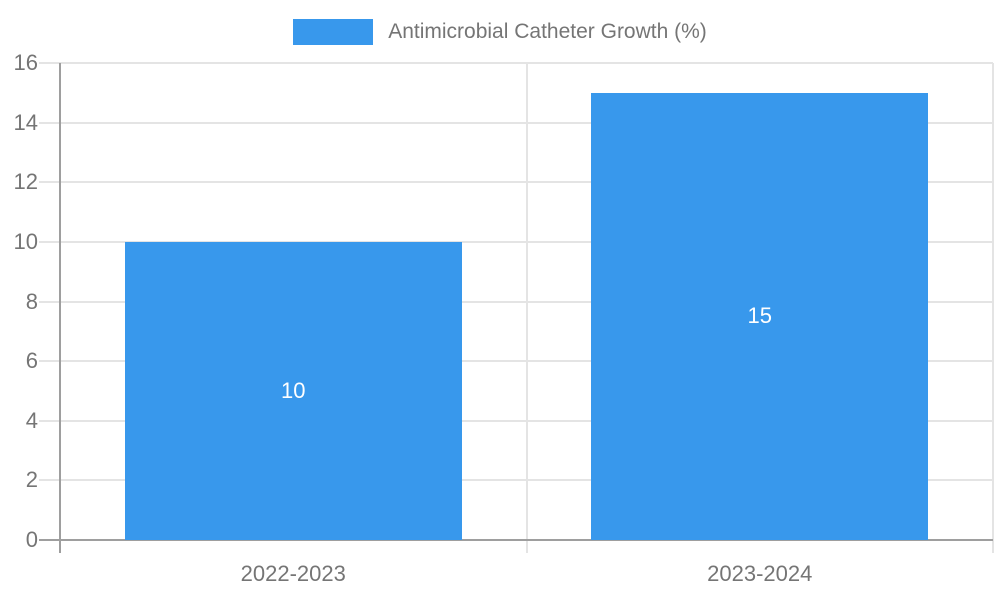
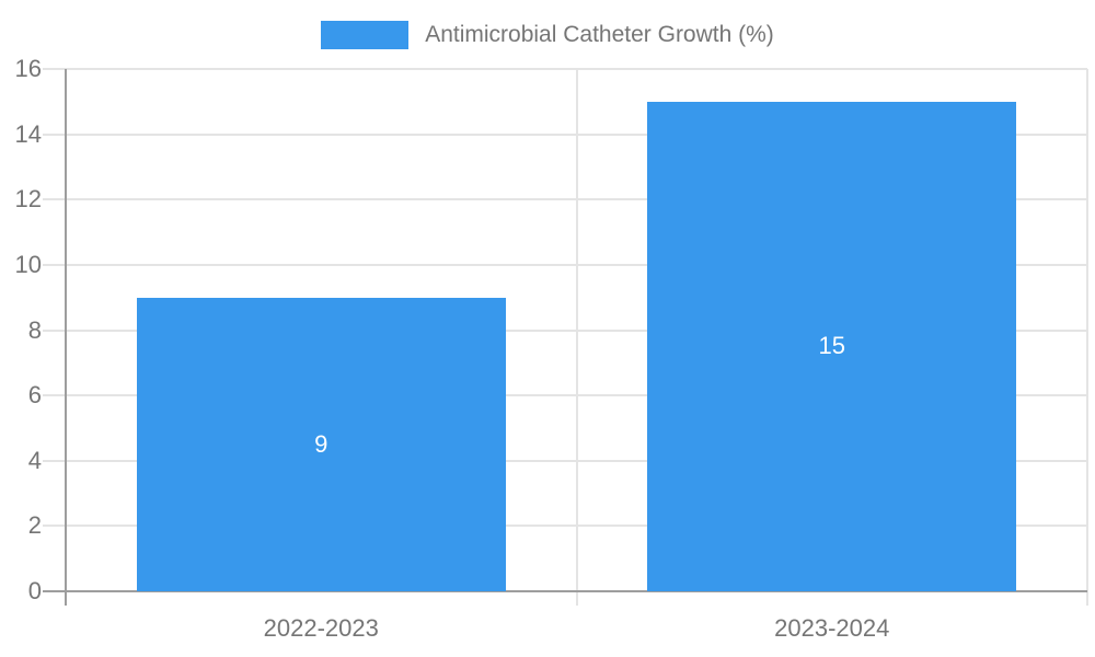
2022-2023: 10 -> 9
